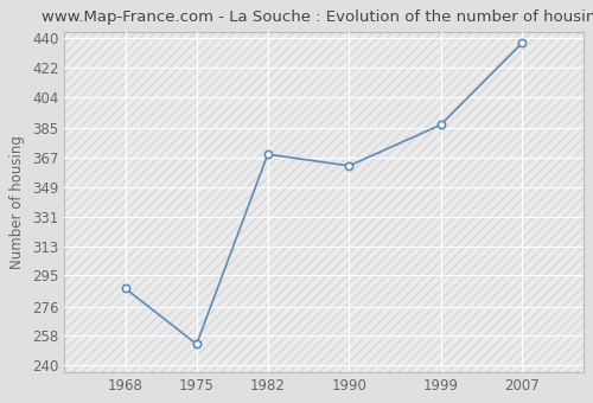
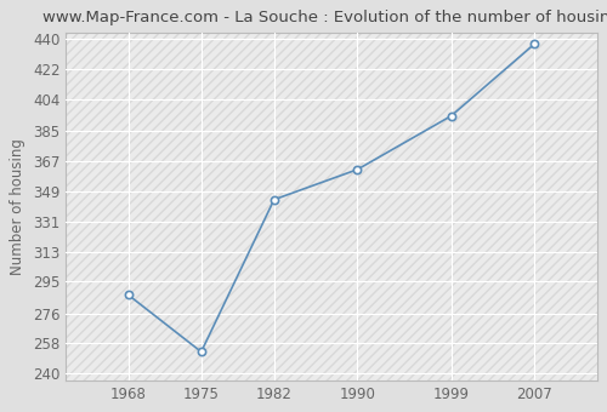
1982: 369 -> 344
1999: 387 -> 394
